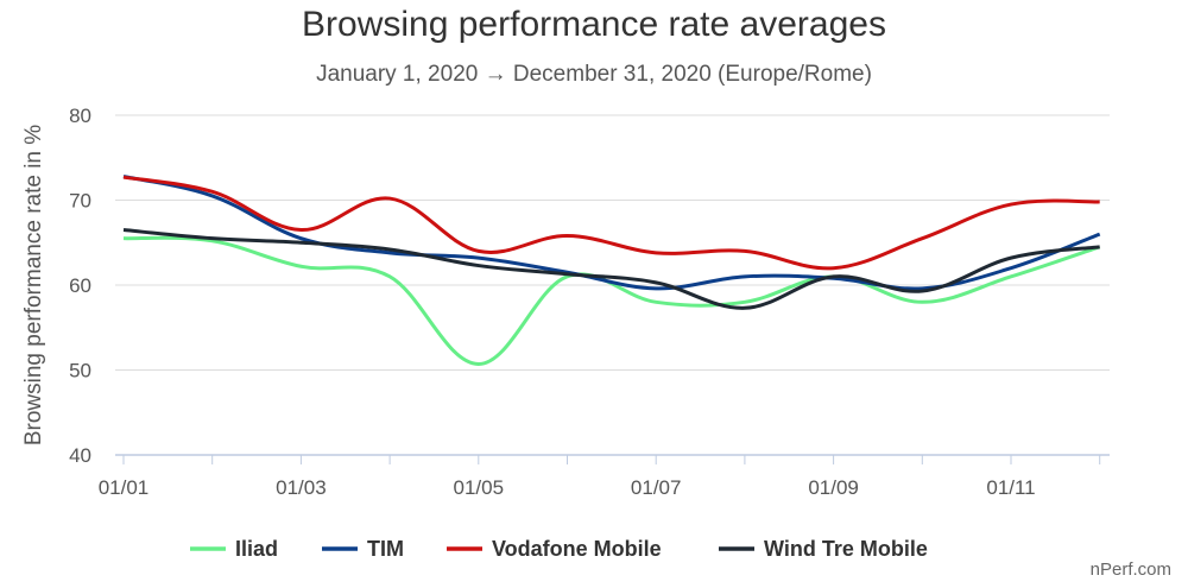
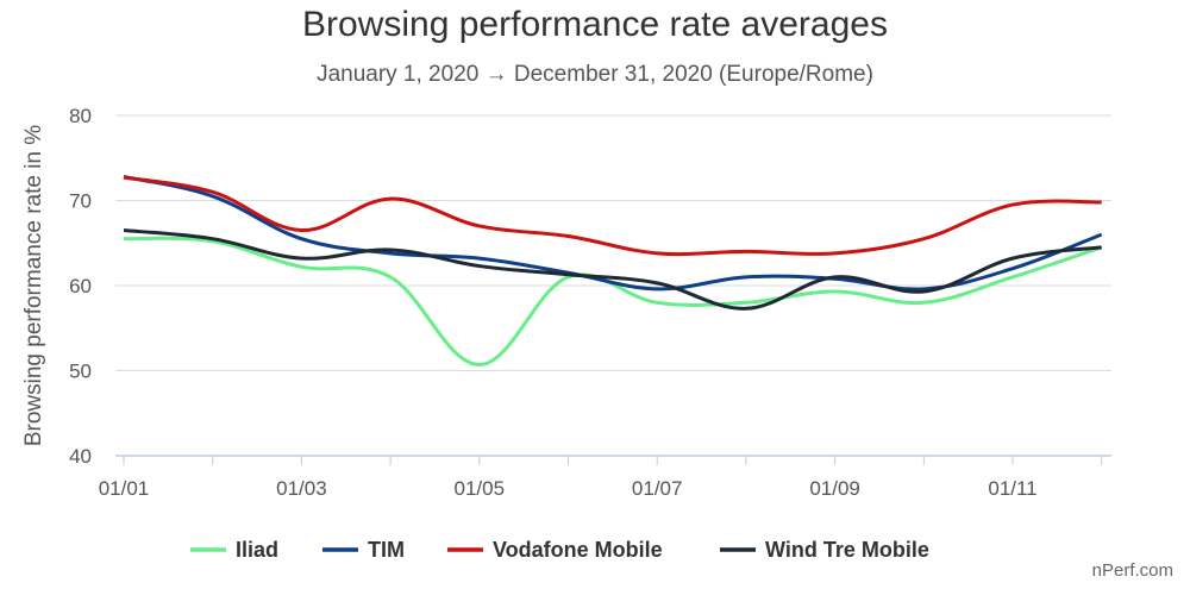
Wind Tre Mobile/01/03: 65 -> 63
Vodafone Mobile/01/05: 64 -> 67
Iliad/01/09: 61 -> 59
Vodafone Mobile/01/09: 62 -> 64
